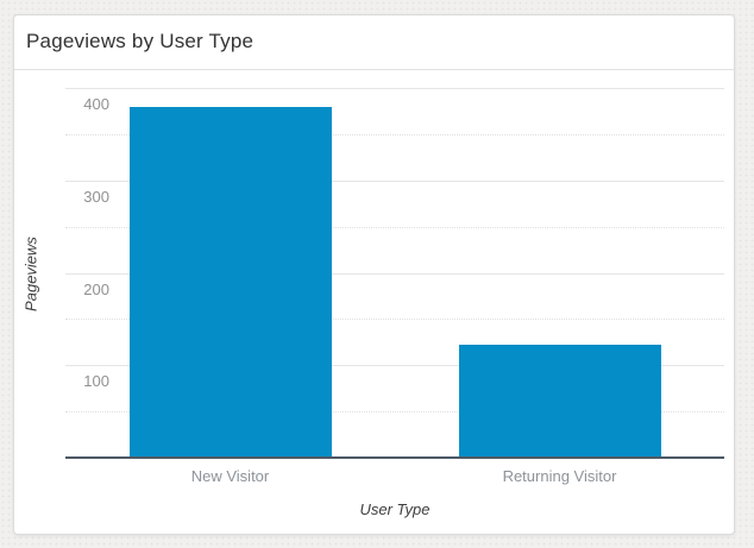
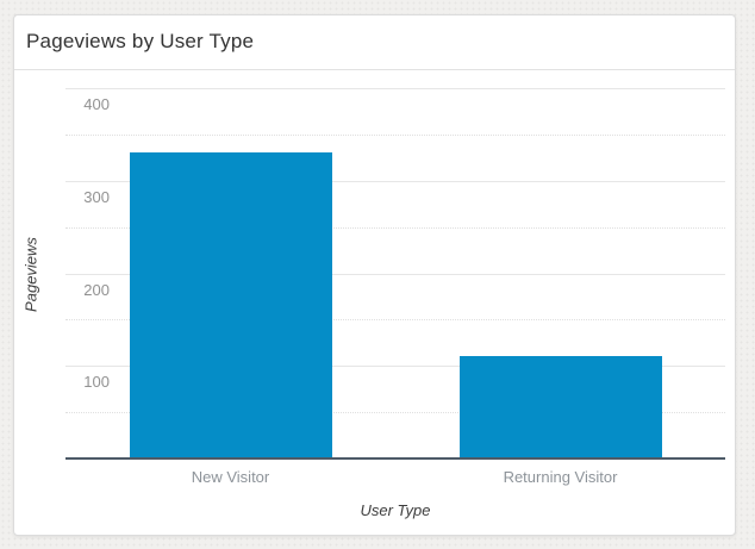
New Visitor: 380 -> 330
Returning Visitor: 120 -> 110
